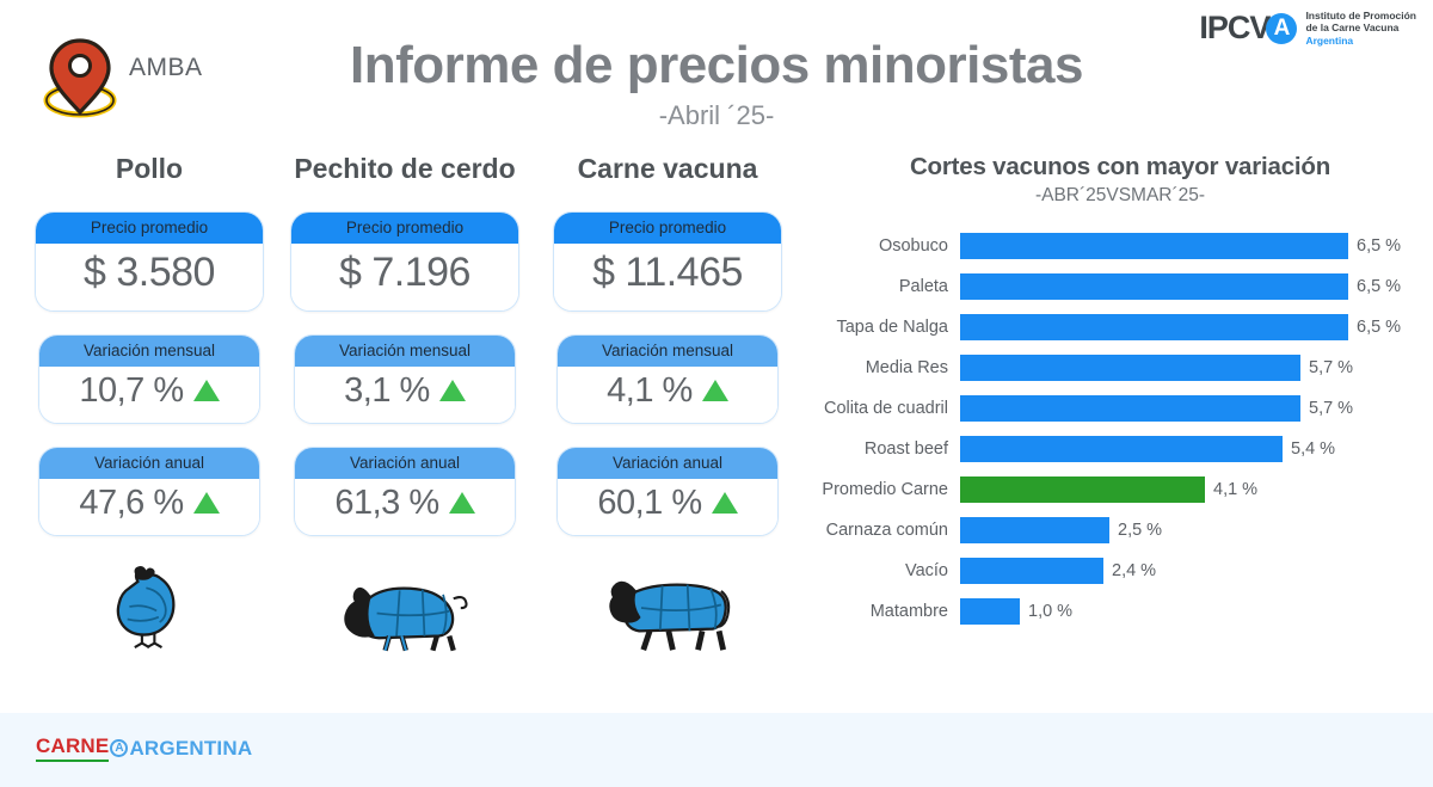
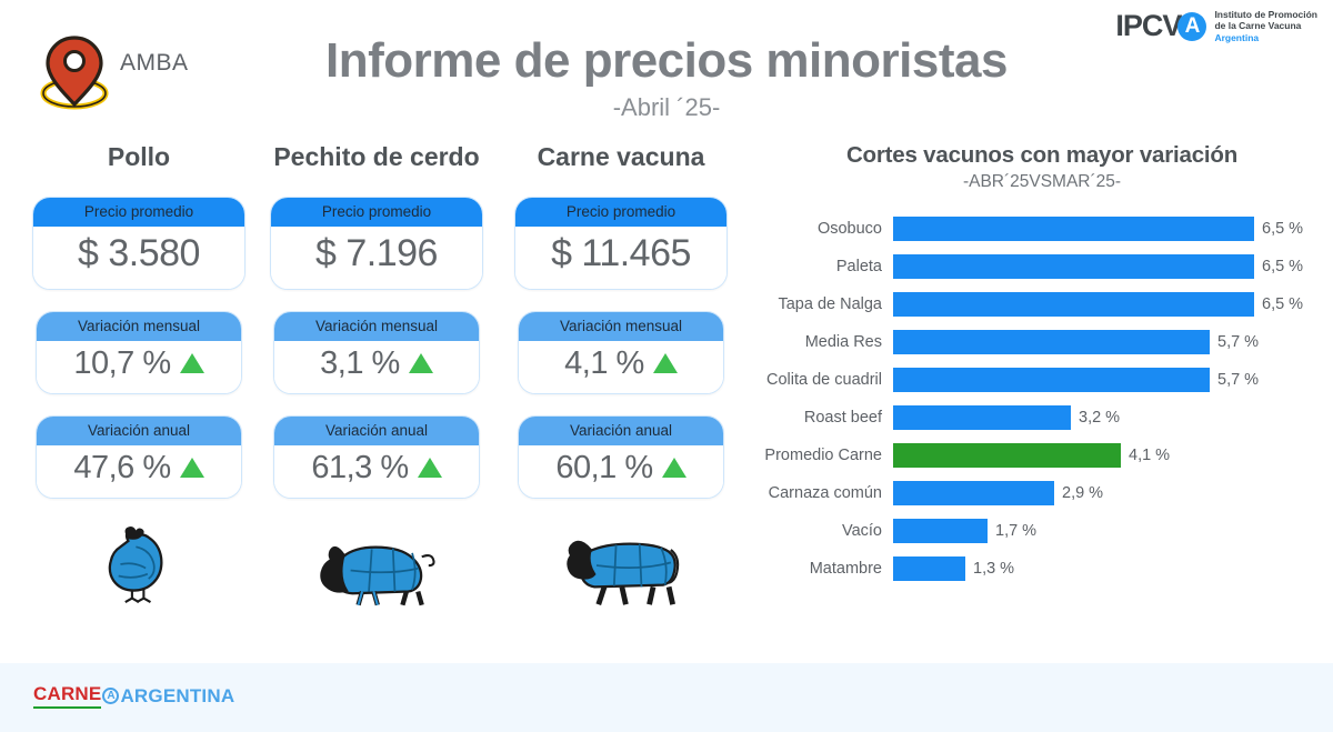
Roast beef: 5,4 -> 3,2
Carnaza común: 2,5 -> 2,9
Vacío: 2,4 -> 1,7
Matambre: 1,0 -> 1,3
